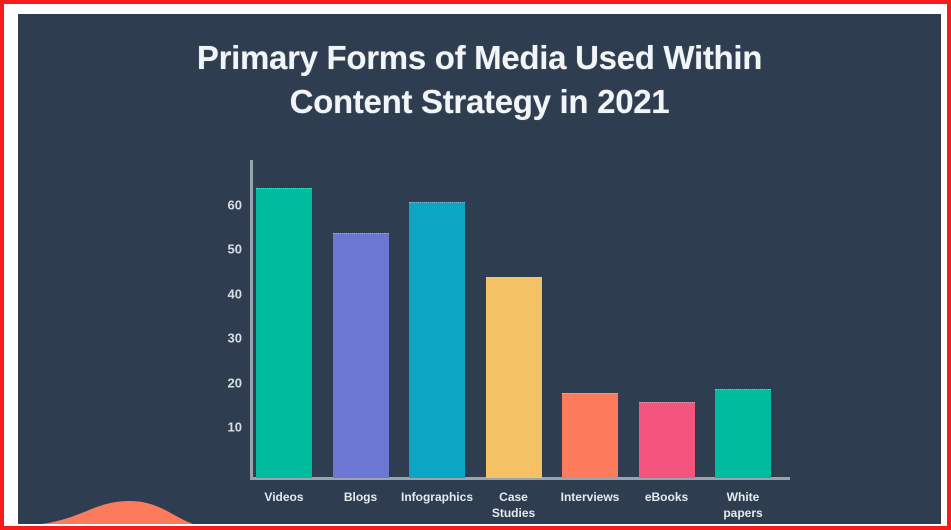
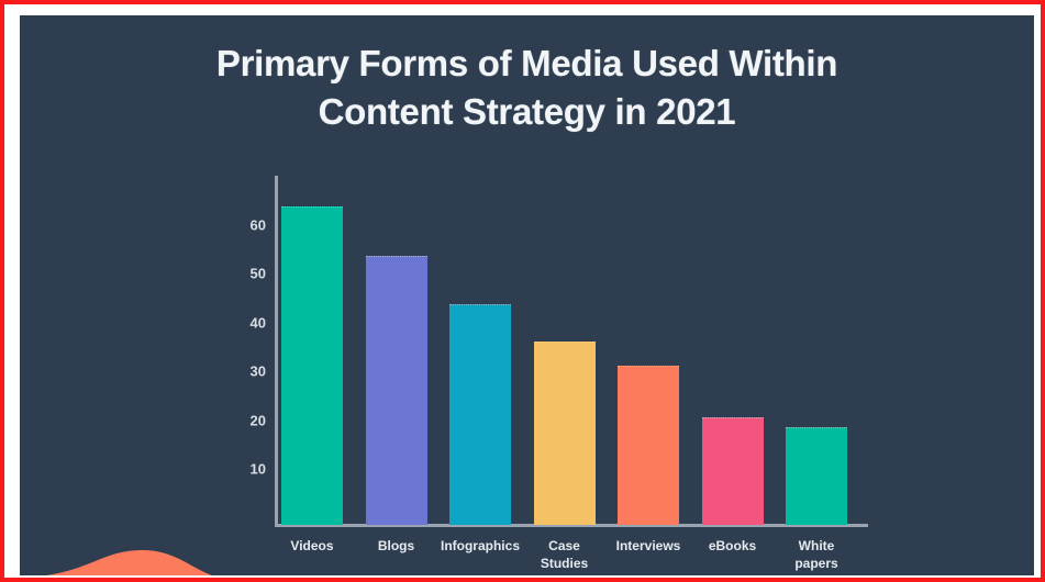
Infographics: 62 -> 45
Case Studies: 45 -> 38
Interviews: 19 -> 32
eBooks: 17 -> 22
